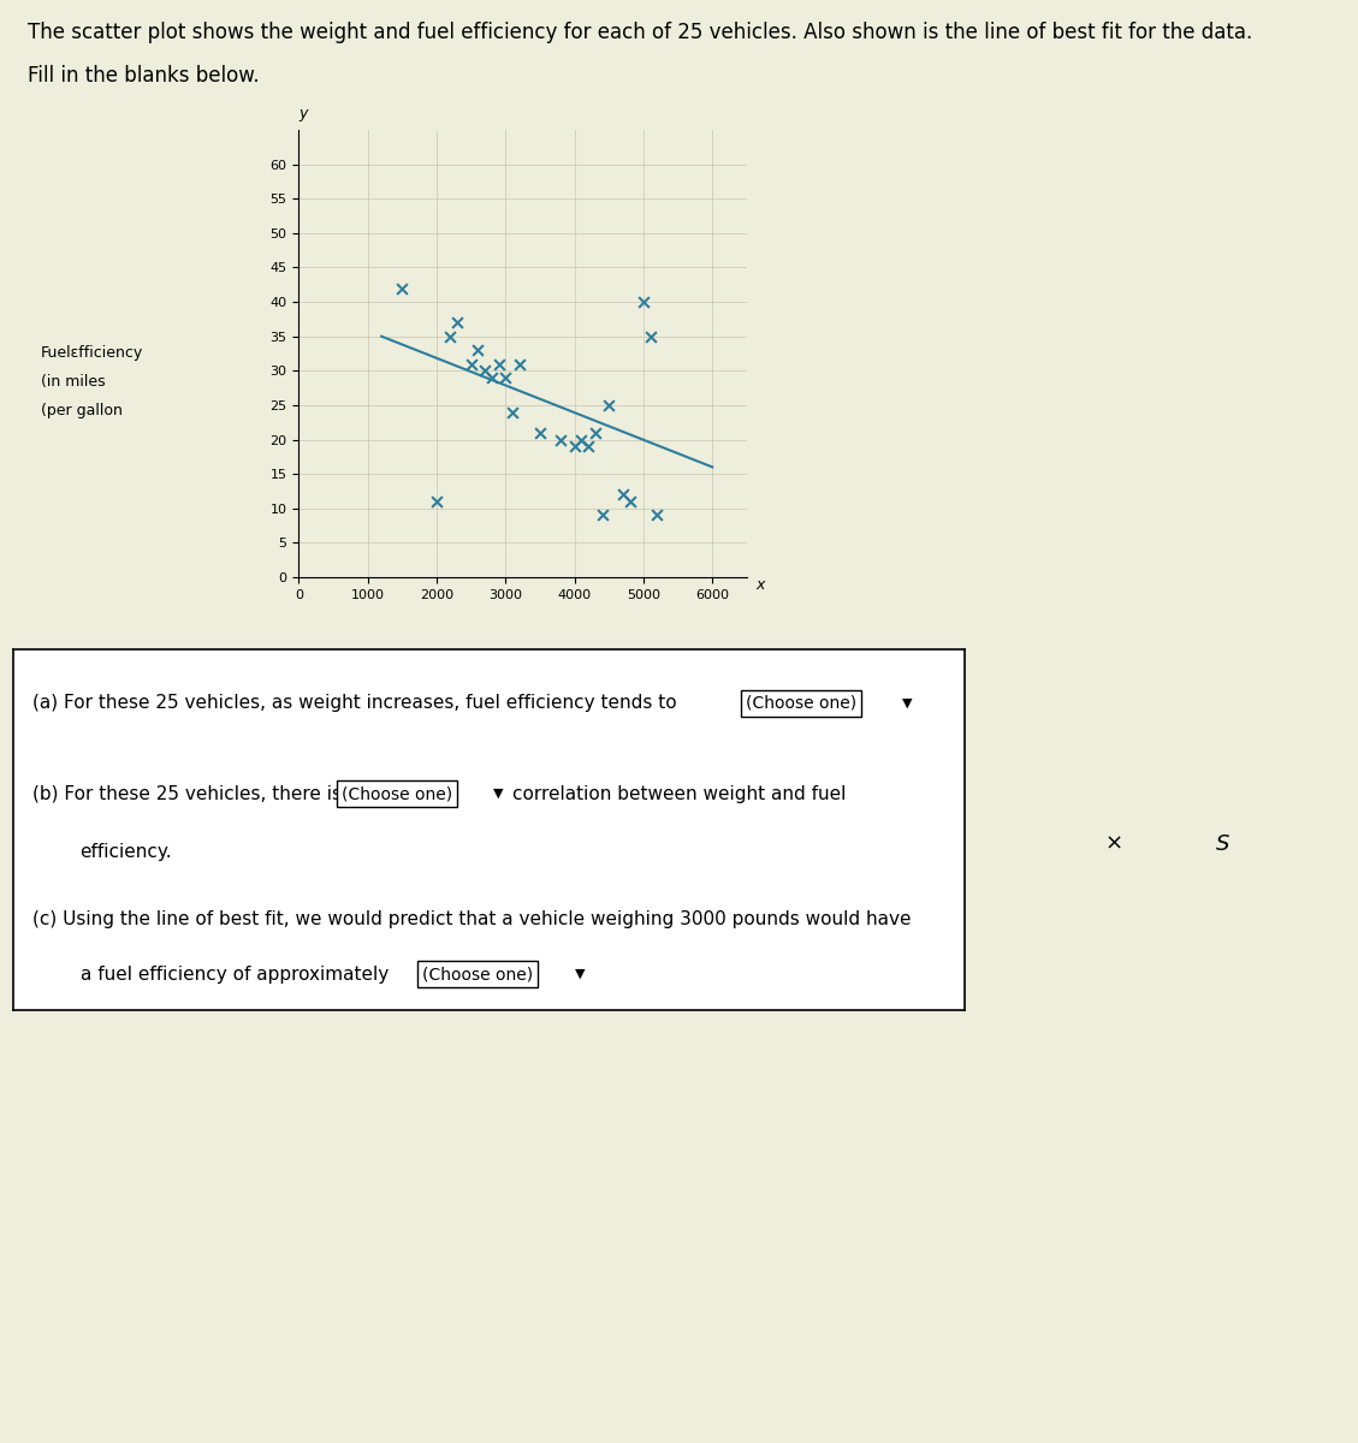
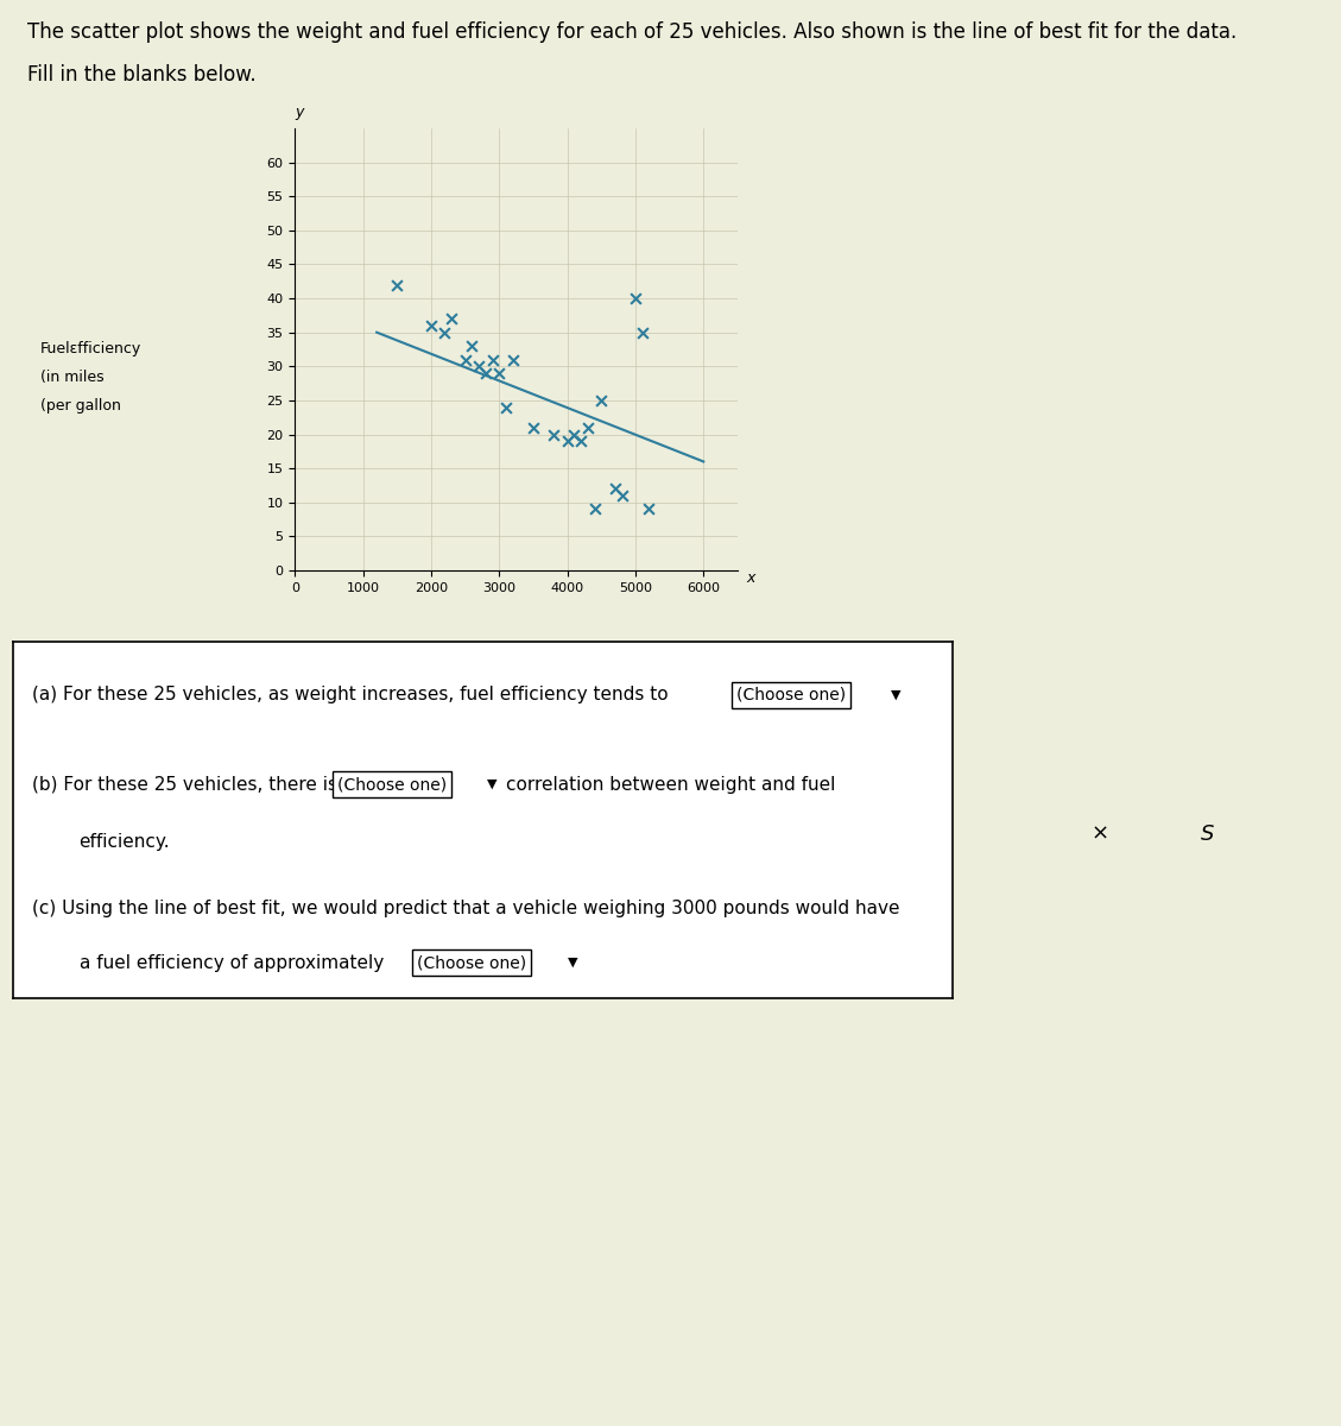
2000: 11 -> 36
